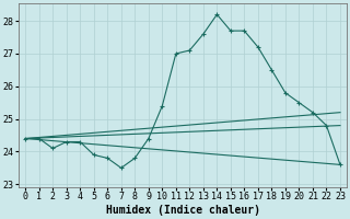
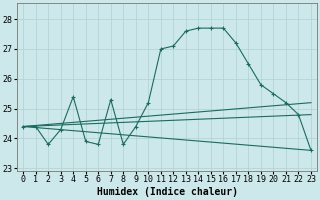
2: 24.1 -> 23.8
4: 24.3 -> 25.4
7: 23.5 -> 25.3
10: 25.4 -> 25.2
14: 28.2 -> 27.7
